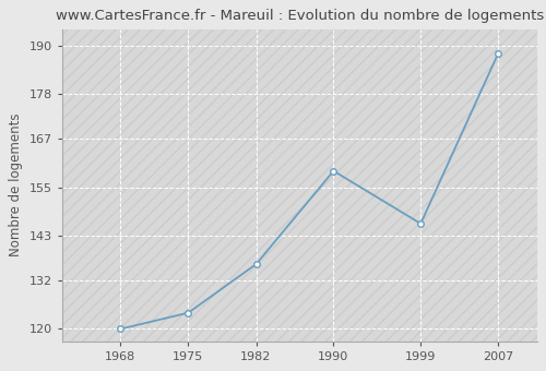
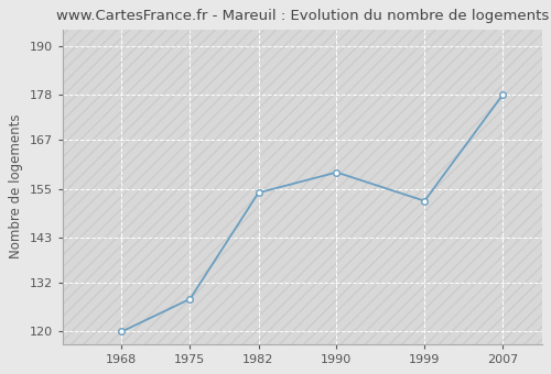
1975: 124 -> 128
1982: 136 -> 154
1999: 146 -> 152
2007: 188 -> 178
